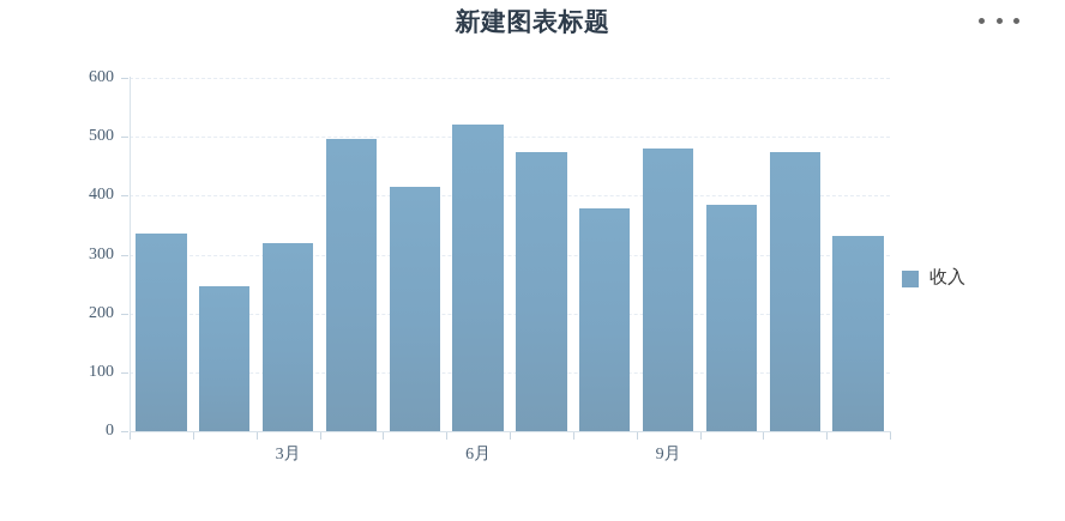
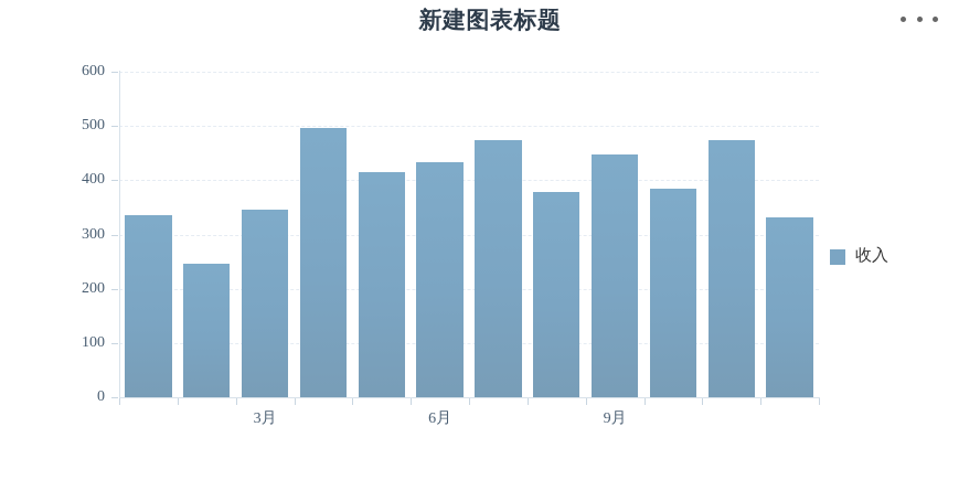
3月: 320 -> 340
6月: 520 -> 430
9月: 480 -> 450
